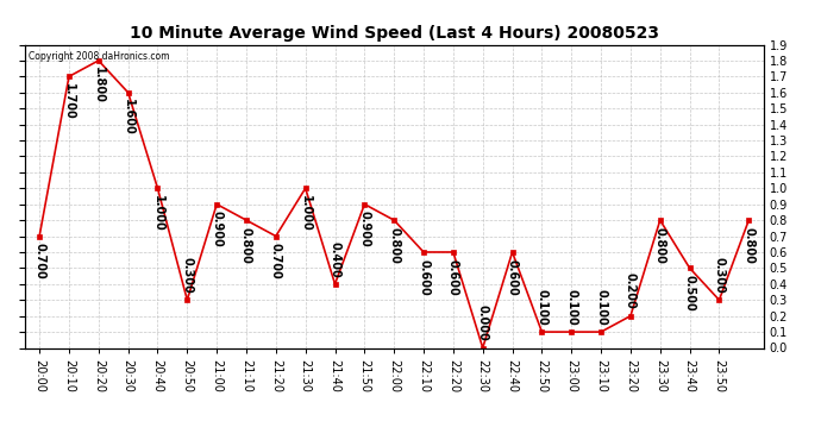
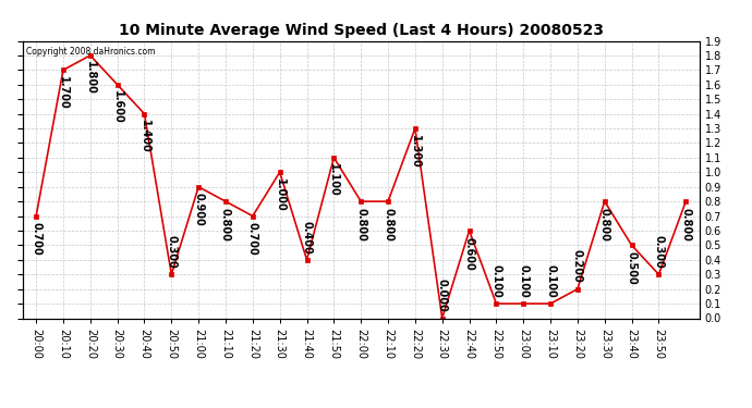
20:40: 1.000 -> 1.400
21:50: 0.900 -> 1.100
22:10: 0.600 -> 0.800
22:20: 0.600 -> 1.300
